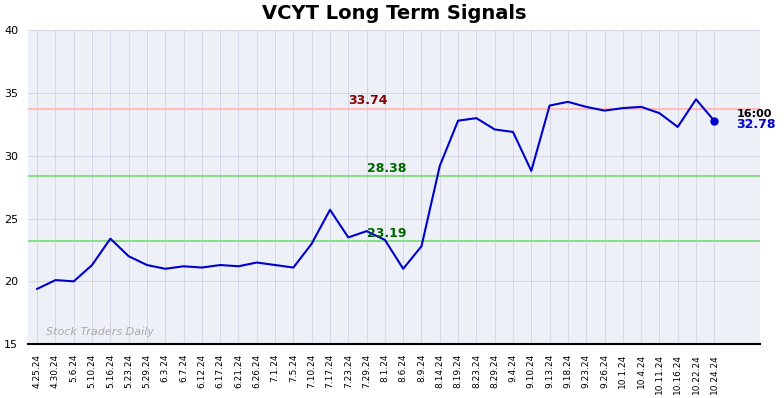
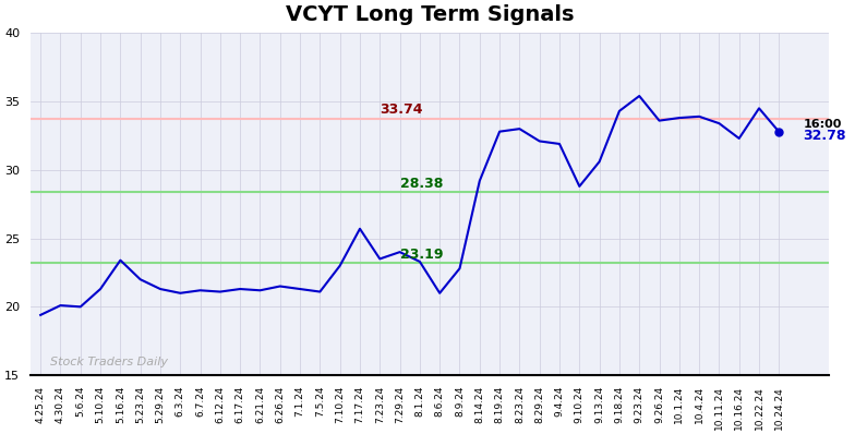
9.13.24: 34.0 -> 30.6
9.23.24: 33.9 -> 35.4
